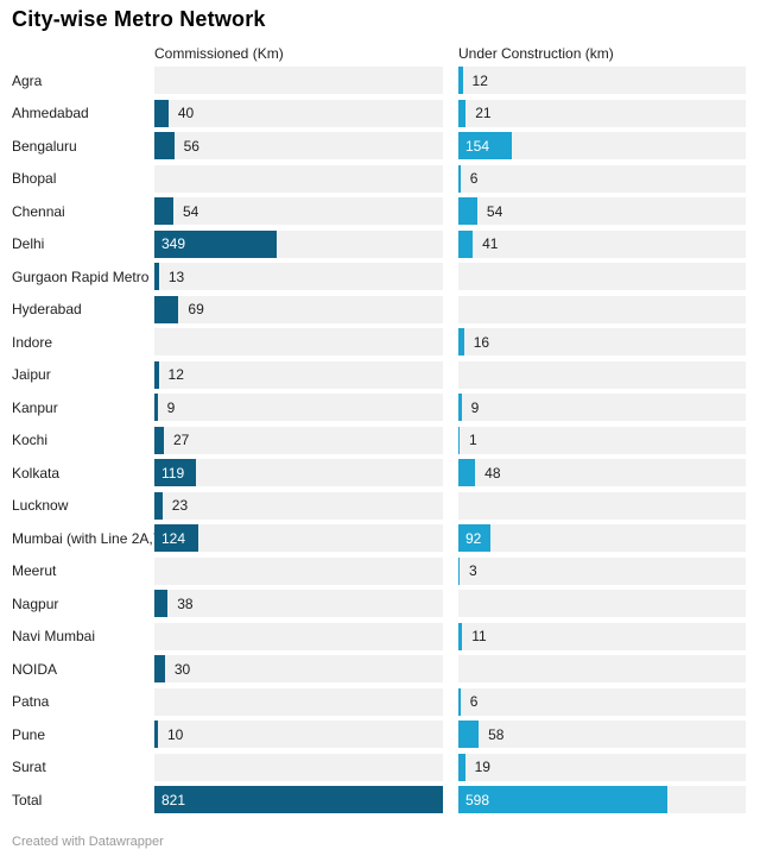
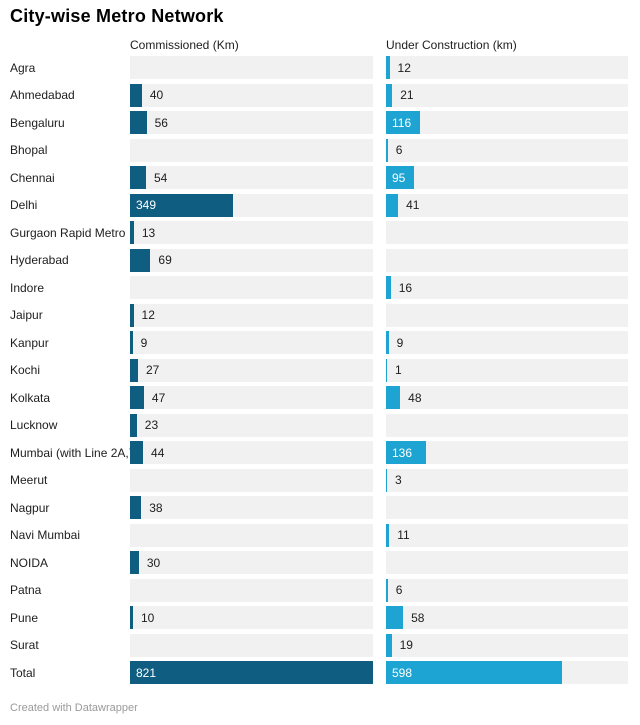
Under Construction (km)/Bengaluru: 154 -> 116
Under Construction (km)/Chennai: 54 -> 95
Commissioned (Km)/Kolkata: 119 -> 47
Commissioned (Km)/Mumbai (with Line 2A,7): 124 -> 44
Under Construction (km)/Mumbai (with Line 2A,7): 92 -> 136
